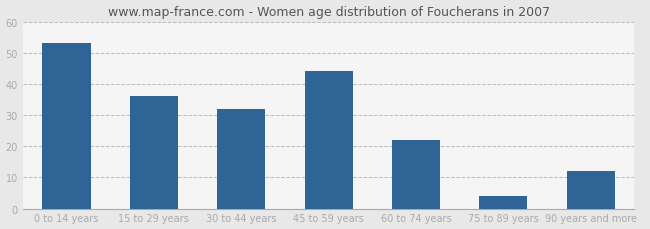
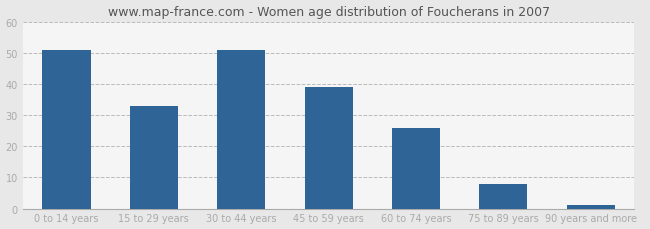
0 to 14 years: 53 -> 51
15 to 29 years: 36 -> 33
30 to 44 years: 32 -> 51
45 to 59 years: 44 -> 39
60 to 74 years: 22 -> 26
75 to 89 years: 4 -> 8
90 years and more: 12 -> 1
